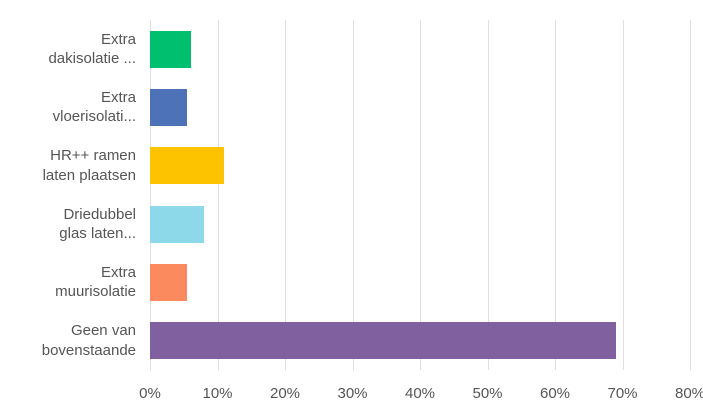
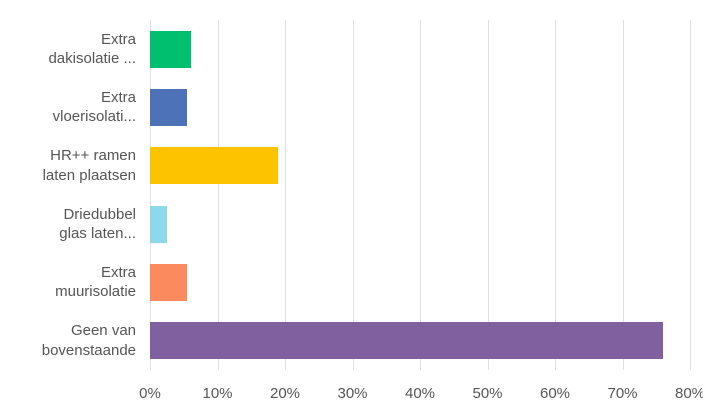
HR++ ramen laten plaatsen: 11% -> 19%
Driedubbel glas laten...: 8% -> 2%
Geen van bovenstaande: 69% -> 76%
